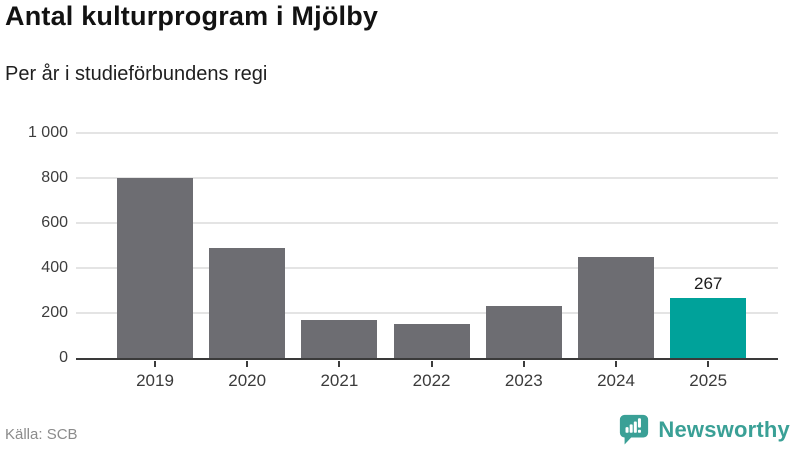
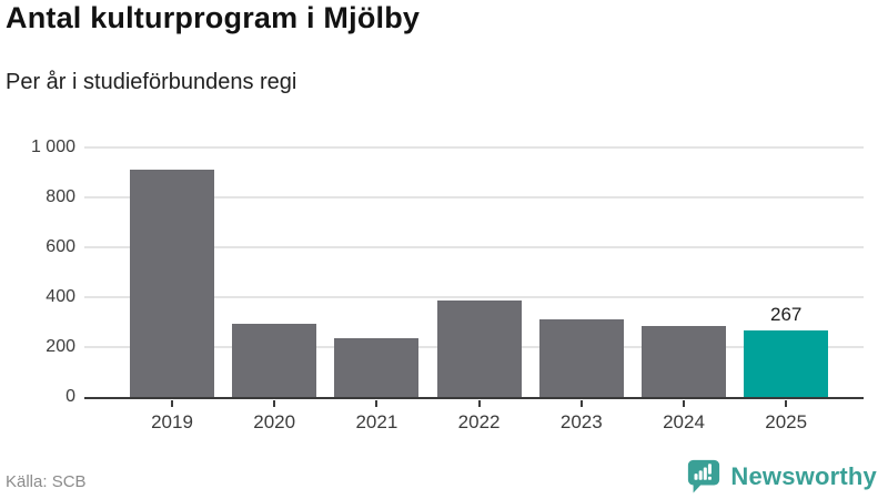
2019: 800 -> 910
2020: 490 -> 290
2021: 170 -> 240
2022: 150 -> 380
2023: 230 -> 310
2024: 450 -> 280
